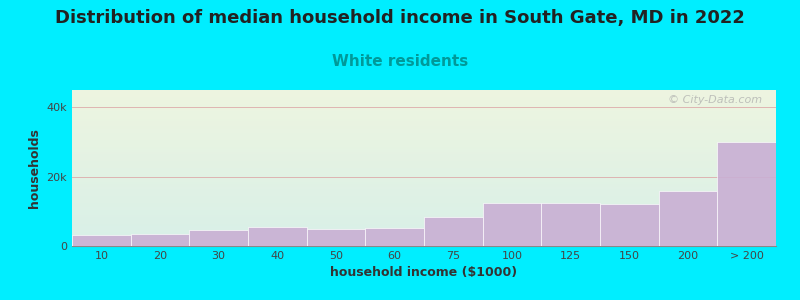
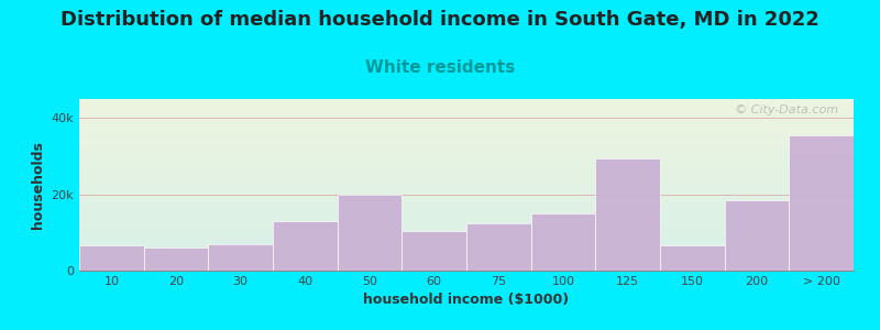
10: 3.2k -> 6.5k
20: 3.5k -> 6.0k
30: 4.5k -> 7.0k
40: 5.5k -> 13.0k
50: 5.0k -> 20.0k
60: 5.2k -> 10.5k
75: 8.5k -> 12.5k
100: 12.5k -> 15.0k
125: 12.5k -> 29.5k
150: 12.0k -> 6.5k
200: 16.0k -> 18.5k
> 200: 30.0k -> 35.5k
